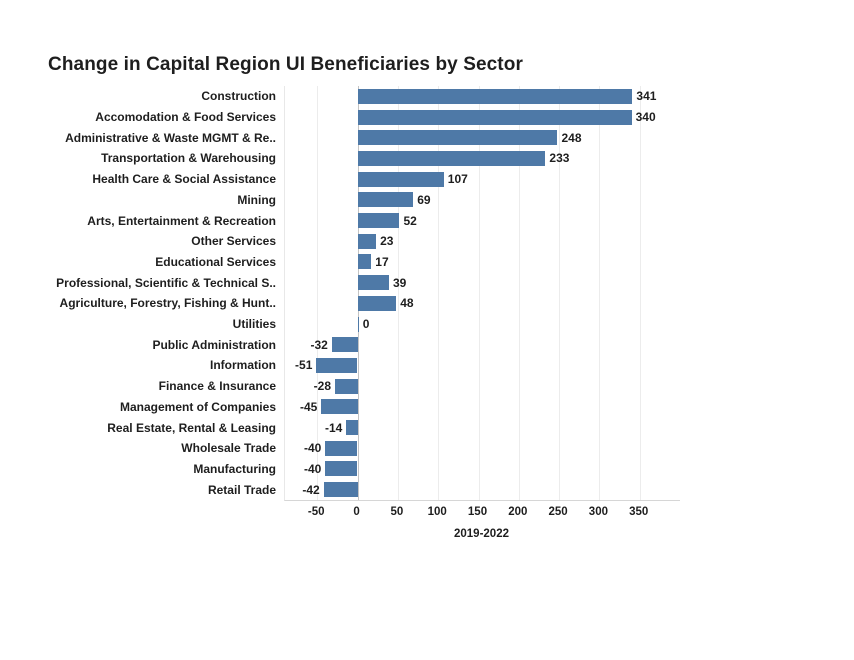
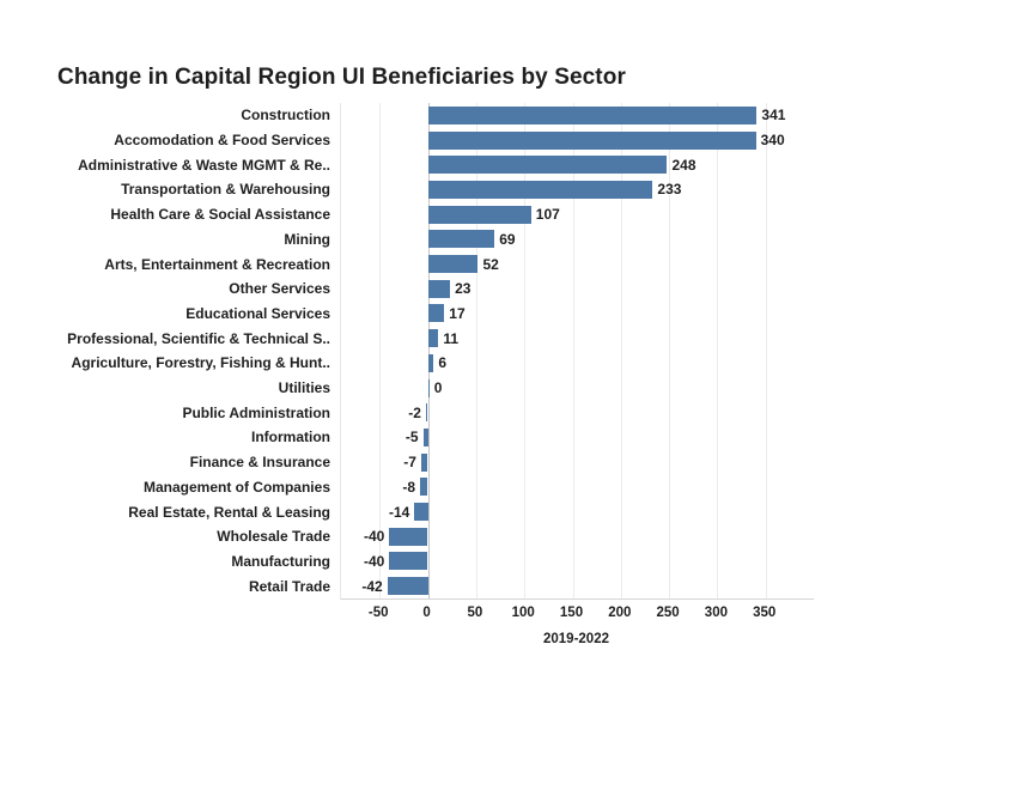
Professional, Scientific & Technical S..: 39 -> 11
Agriculture, Forestry, Fishing & Hunt..: 48 -> 6
Public Administration: -32 -> -2
Information: -51 -> -5
Finance & Insurance: -28 -> -7
Management of Companies: -45 -> -8
